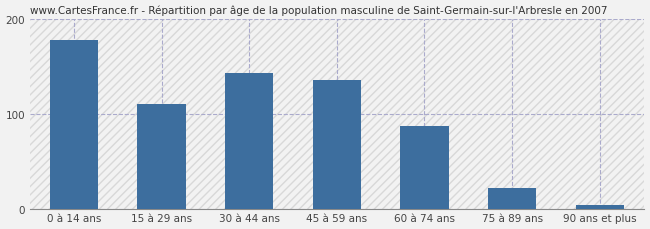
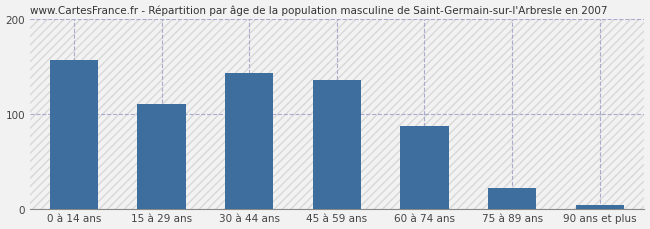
0 à 14 ans: 178 -> 156
